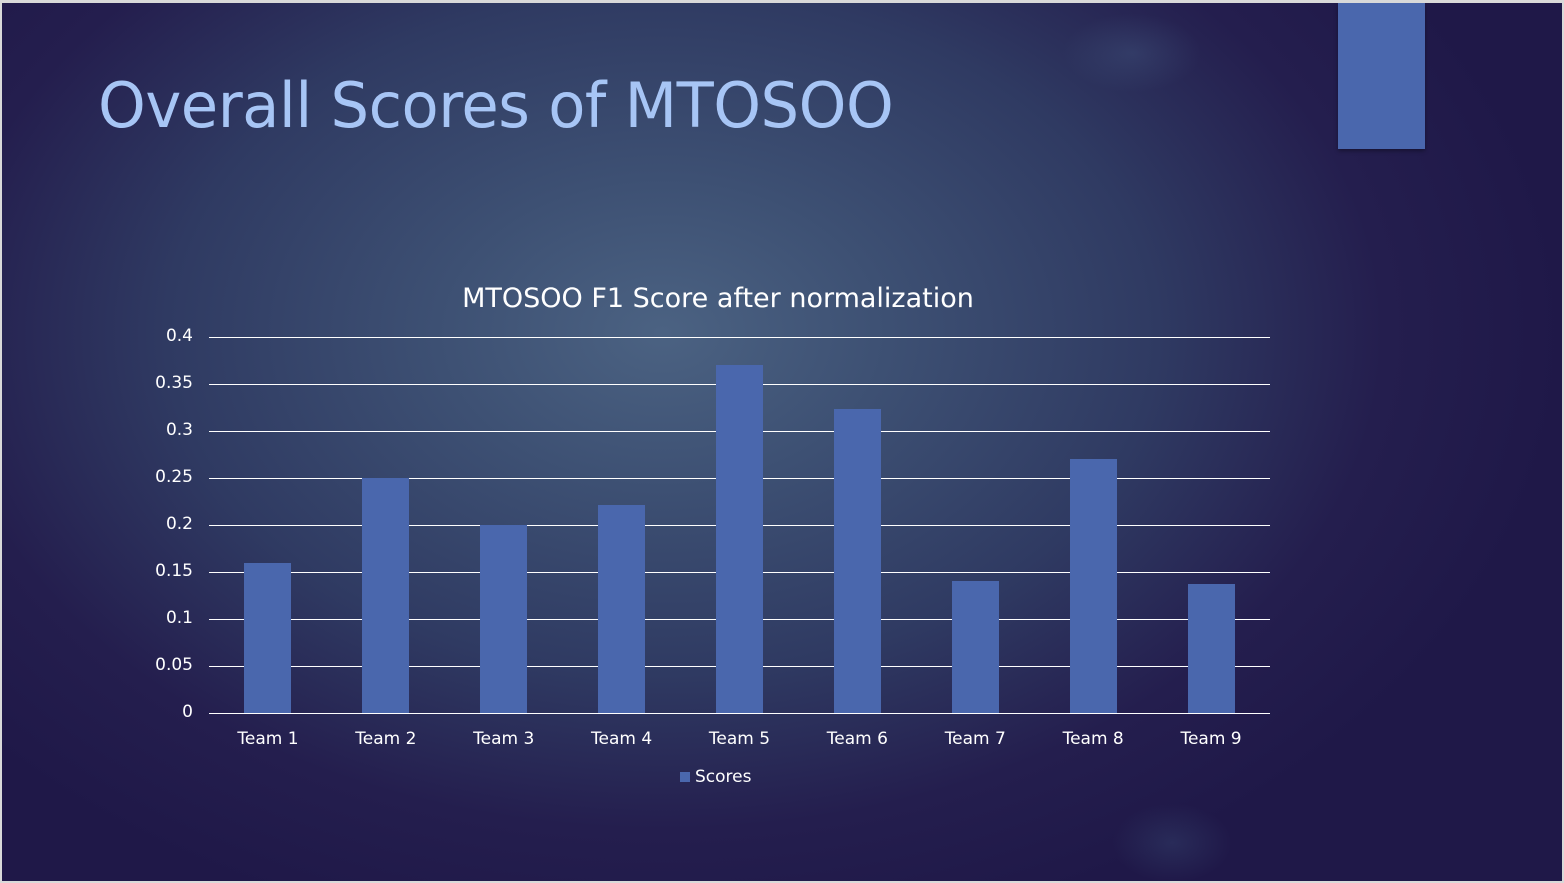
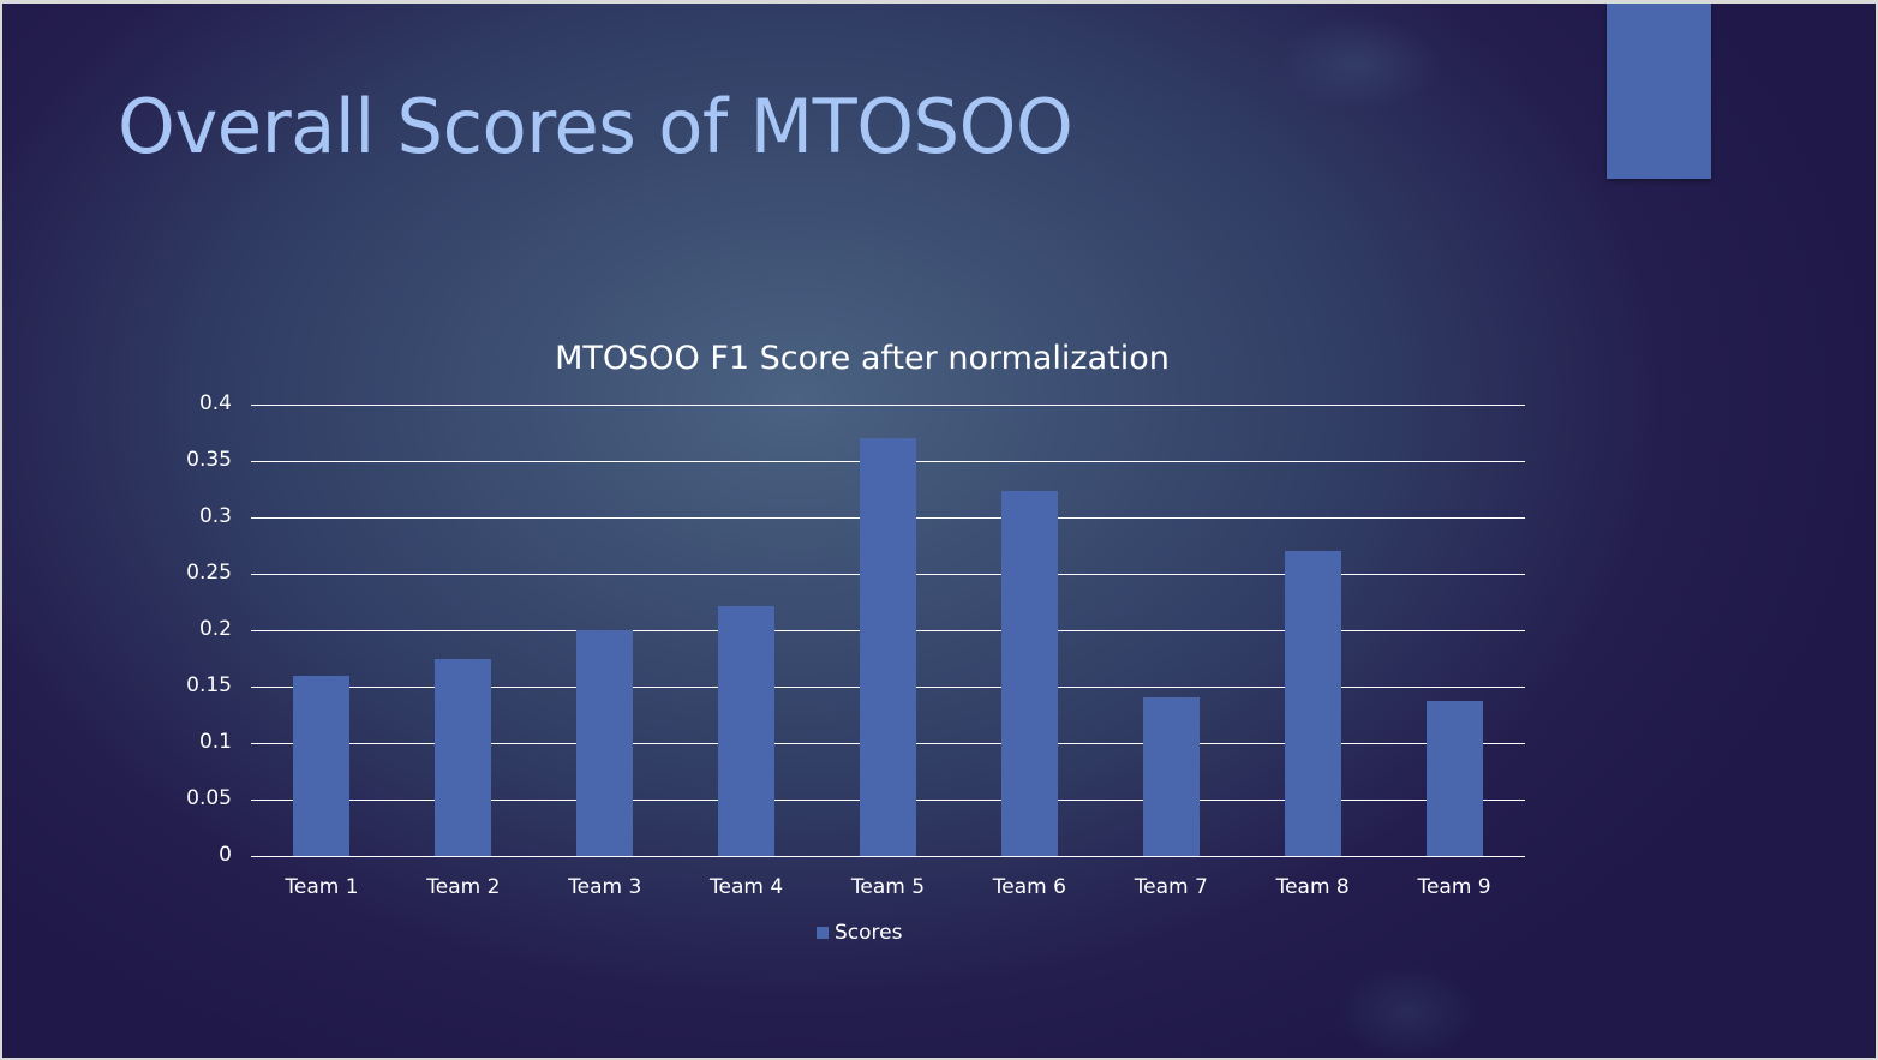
Team 2: 0.25 -> 0.17
